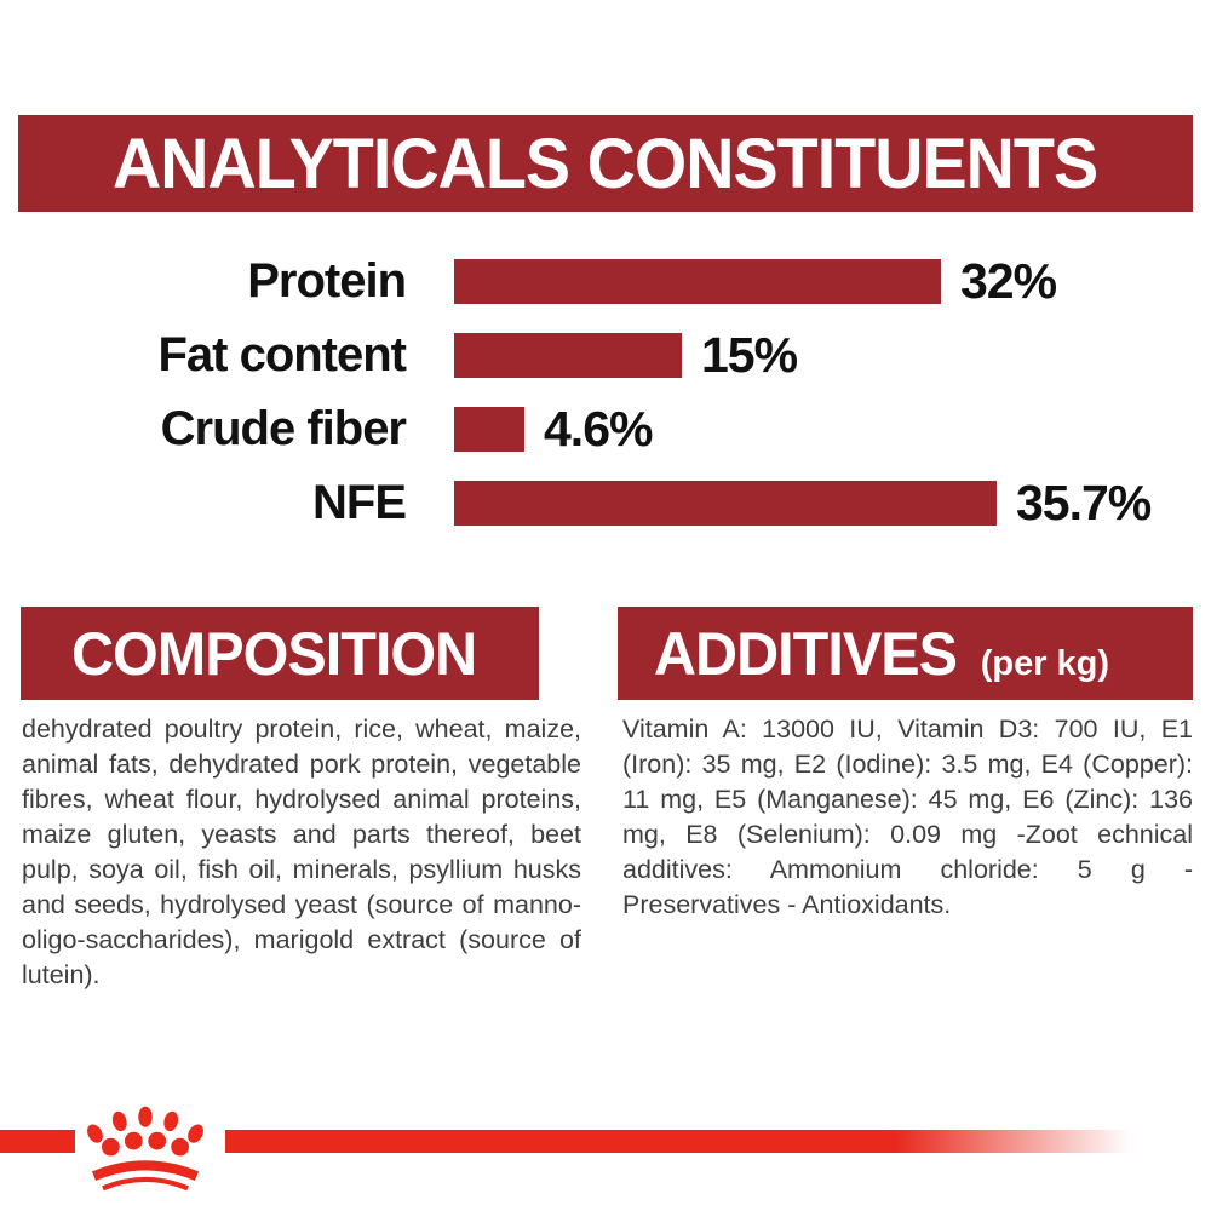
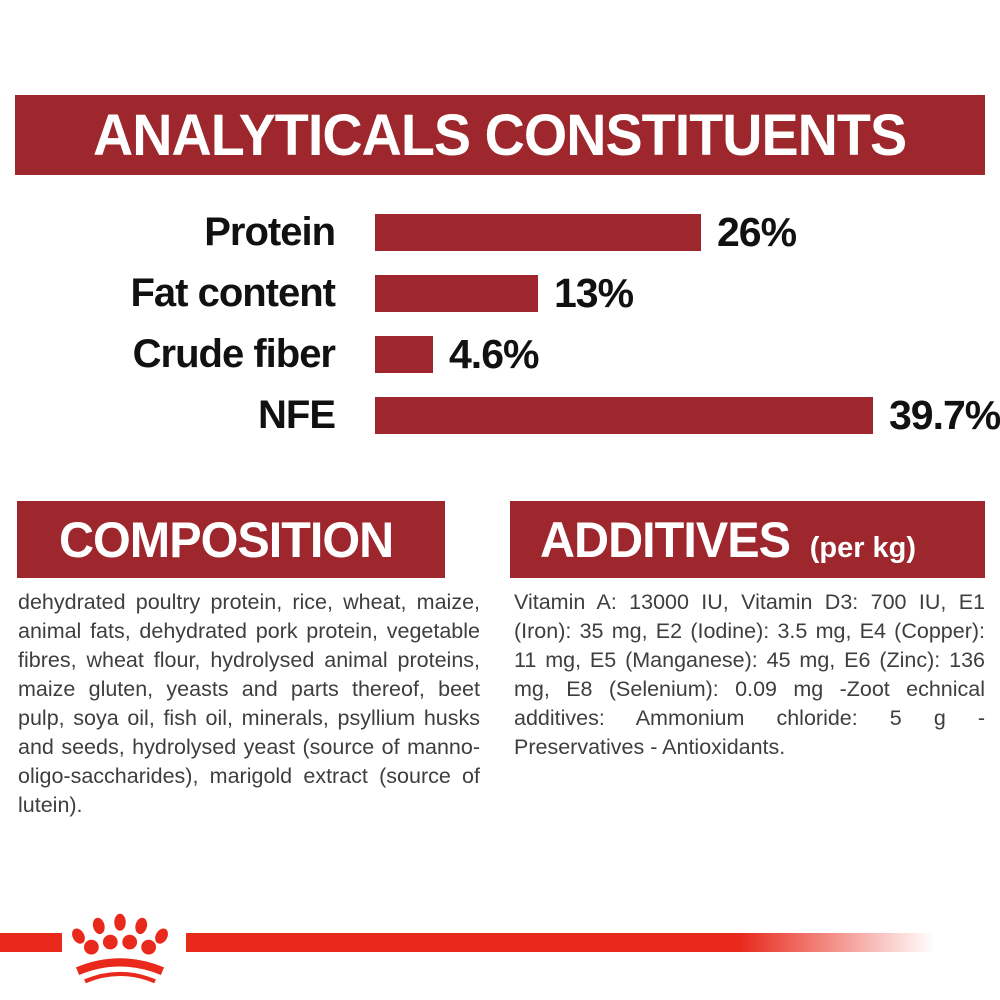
Protein: 32% -> 26%
Fat content: 15% -> 13%
NFE: 35.7% -> 39.7%
